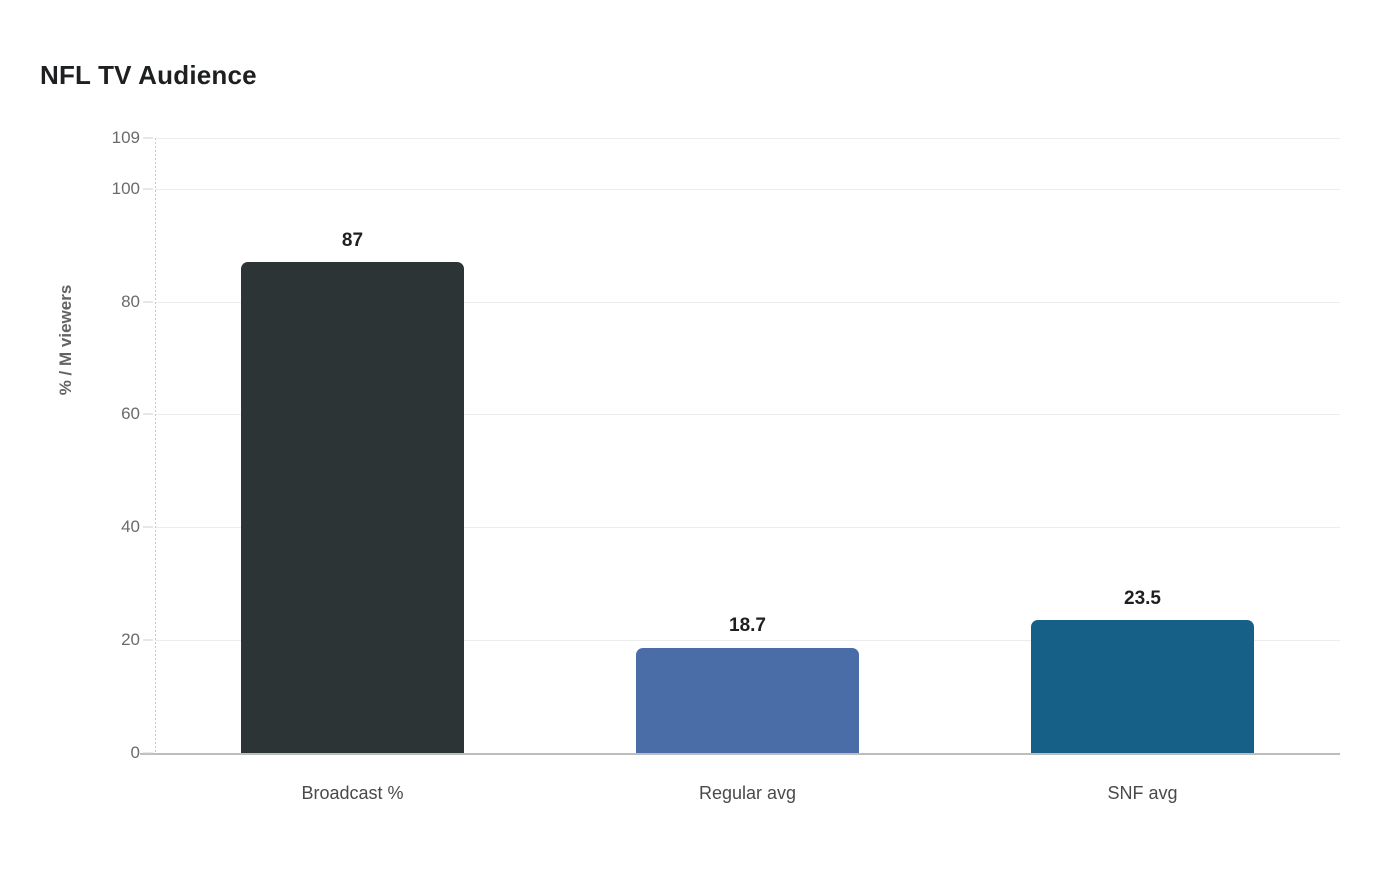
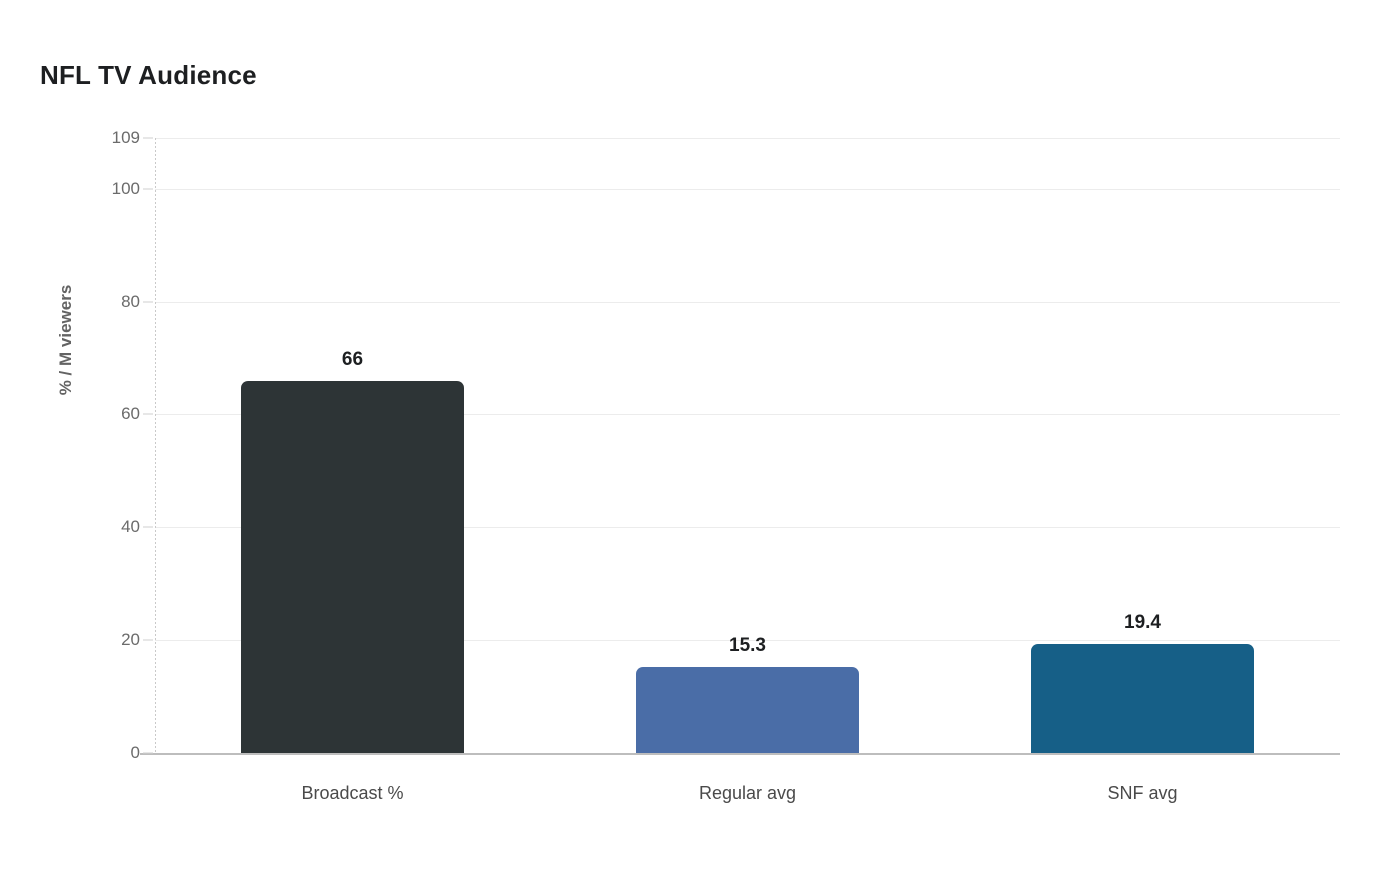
Broadcast %: 87 -> 66
Regular avg: 18.7 -> 15.3
SNF avg: 23.5 -> 19.4
